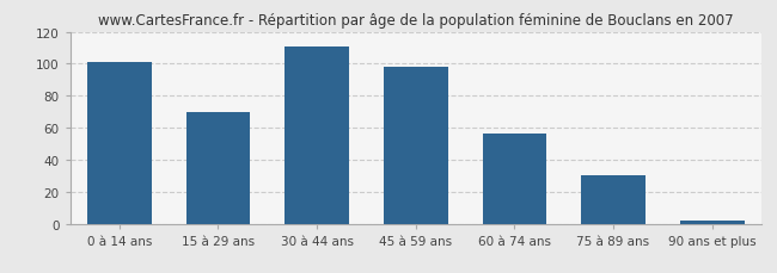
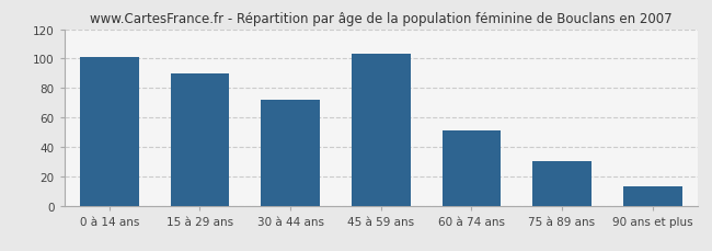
15 à 29 ans: 70 -> 90
30 à 44 ans: 111 -> 72
45 à 59 ans: 98 -> 103
60 à 74 ans: 56 -> 51
90 ans et plus: 2 -> 13
